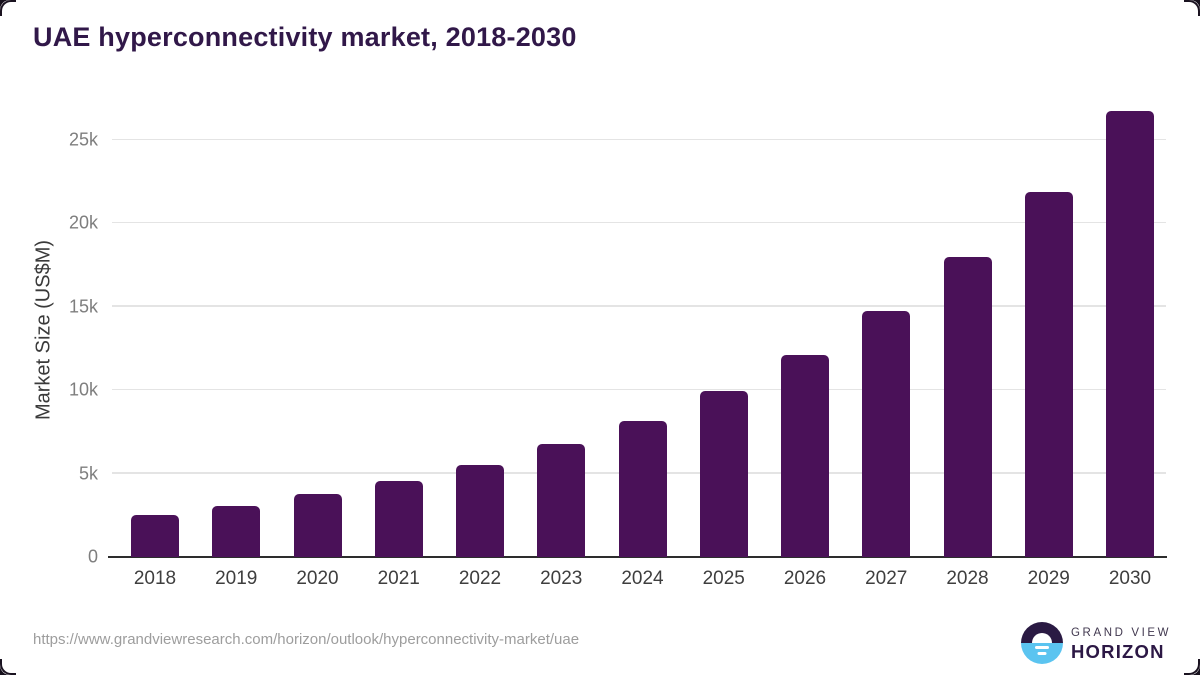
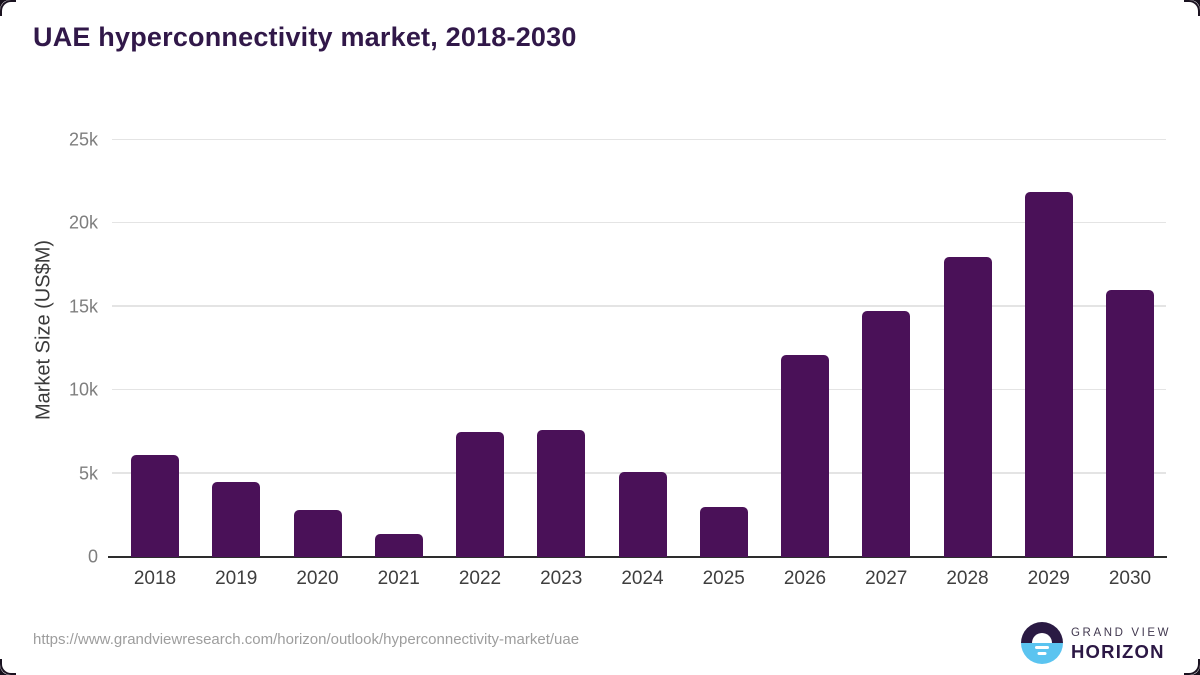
2018: 2.5k -> 6.1k
2019: 3.1k -> 4.5k
2020: 3.8k -> 2.8k
2021: 4.6k -> 1.4k
2022: 5.5k -> 7.5k
2023: 6.8k -> 7.6k
2024: 8.2k -> 5.1k
2025: 9.9k -> 3.0k
2030: 26.7k -> 16.0k
